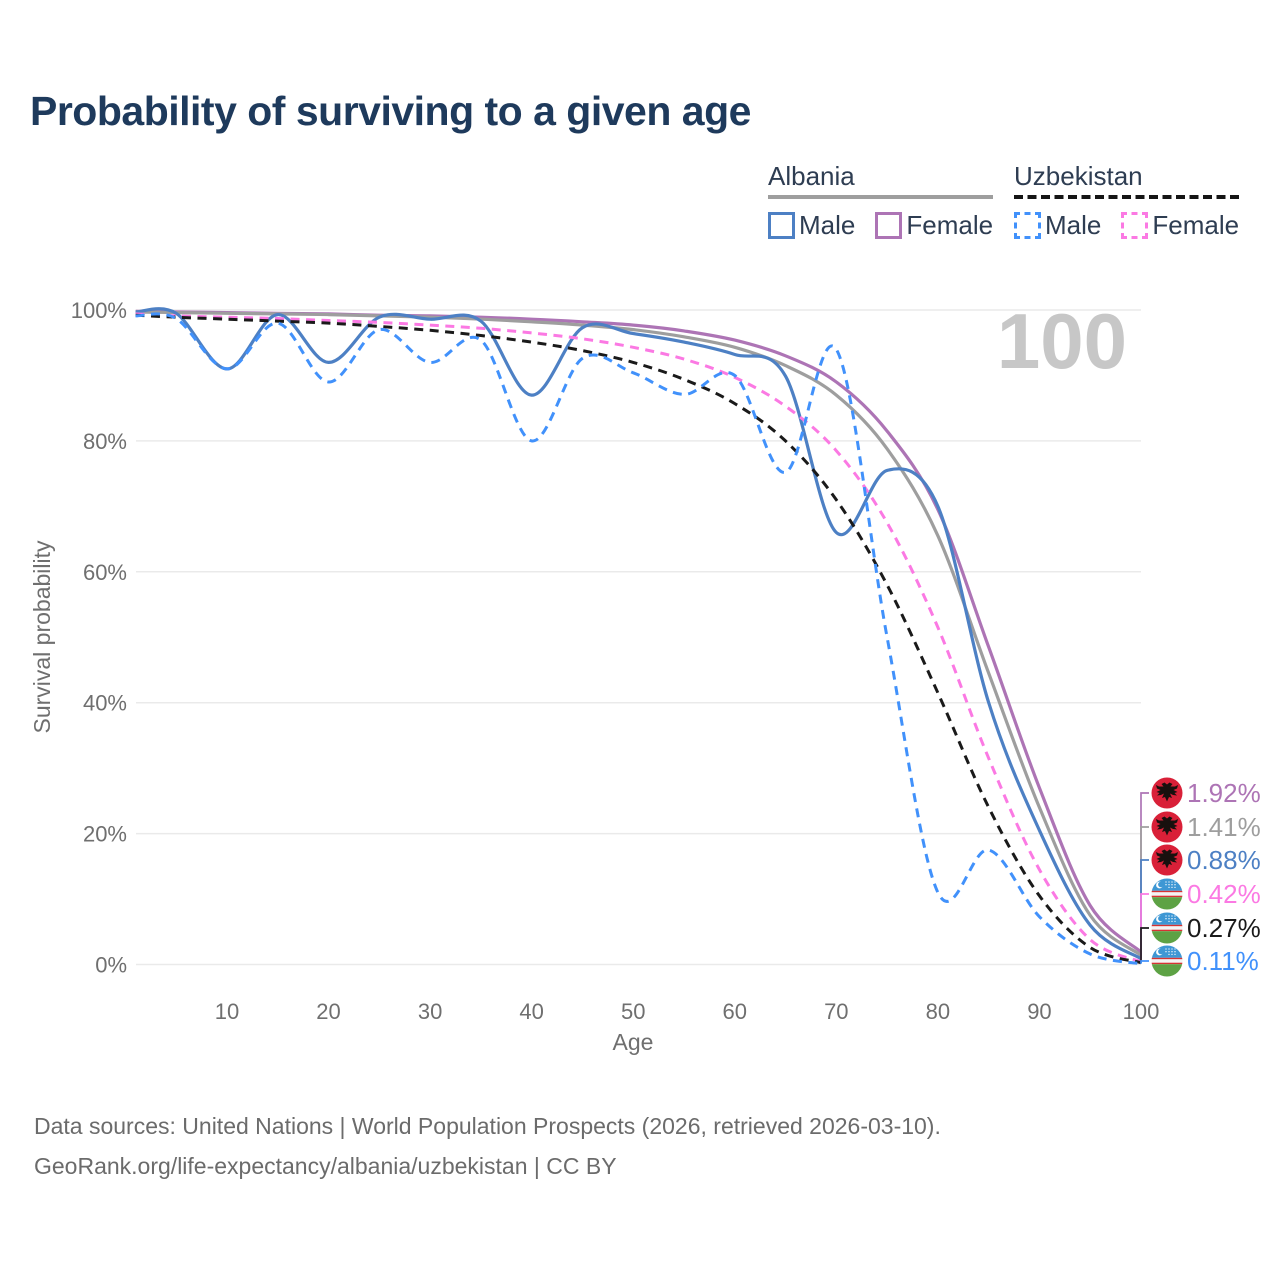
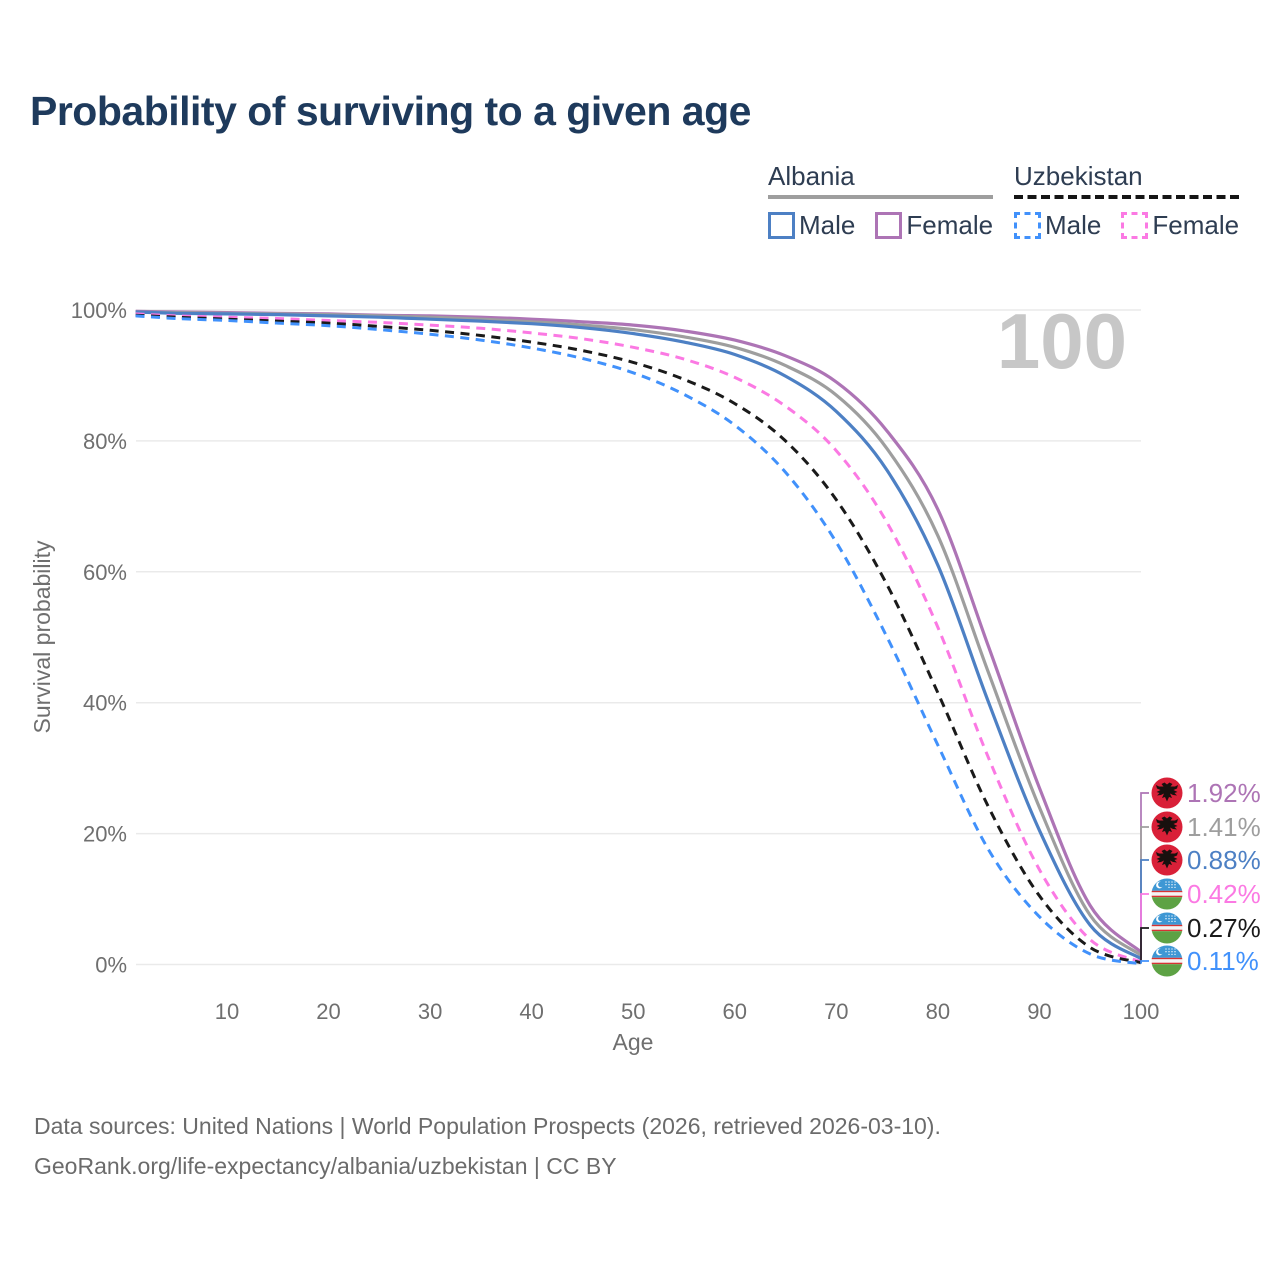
Albania Male/10: 91% -> 99%
Uzbekistan Male/10: 91% -> 98%
Albania Male/20: 92% -> 99%
Uzbekistan Male/20: 89% -> 98%
Uzbekistan Male/30: 92% -> 96%
Albania Male/40: 87% -> 98%
Uzbekistan Male/40: 80% -> 94%
Uzbekistan Male/60: 90% -> 82%
Albania Male/70: 66% -> 84%
Uzbekistan Male/70: 94% -> 64%
Albania Male/80: 70% -> 61%
Uzbekistan Male/80: 11% -> 34%
